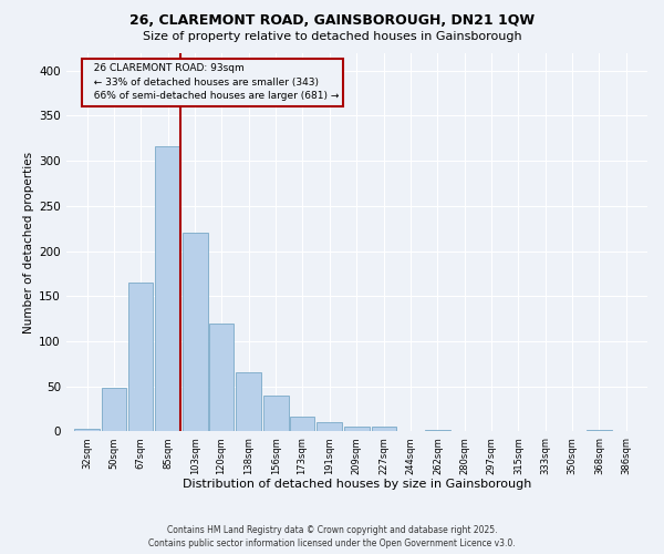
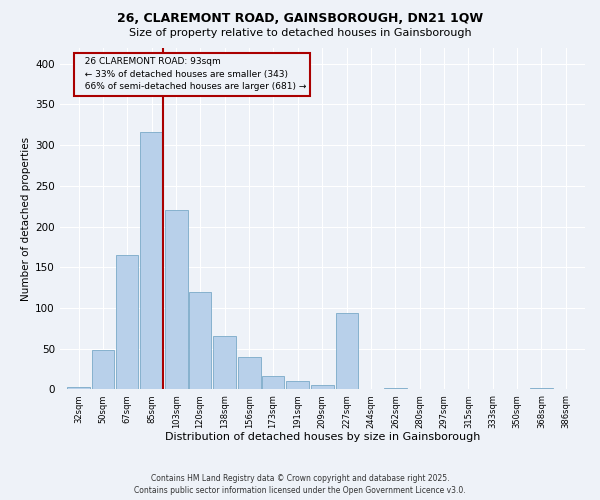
227sqm: 5 -> 94
